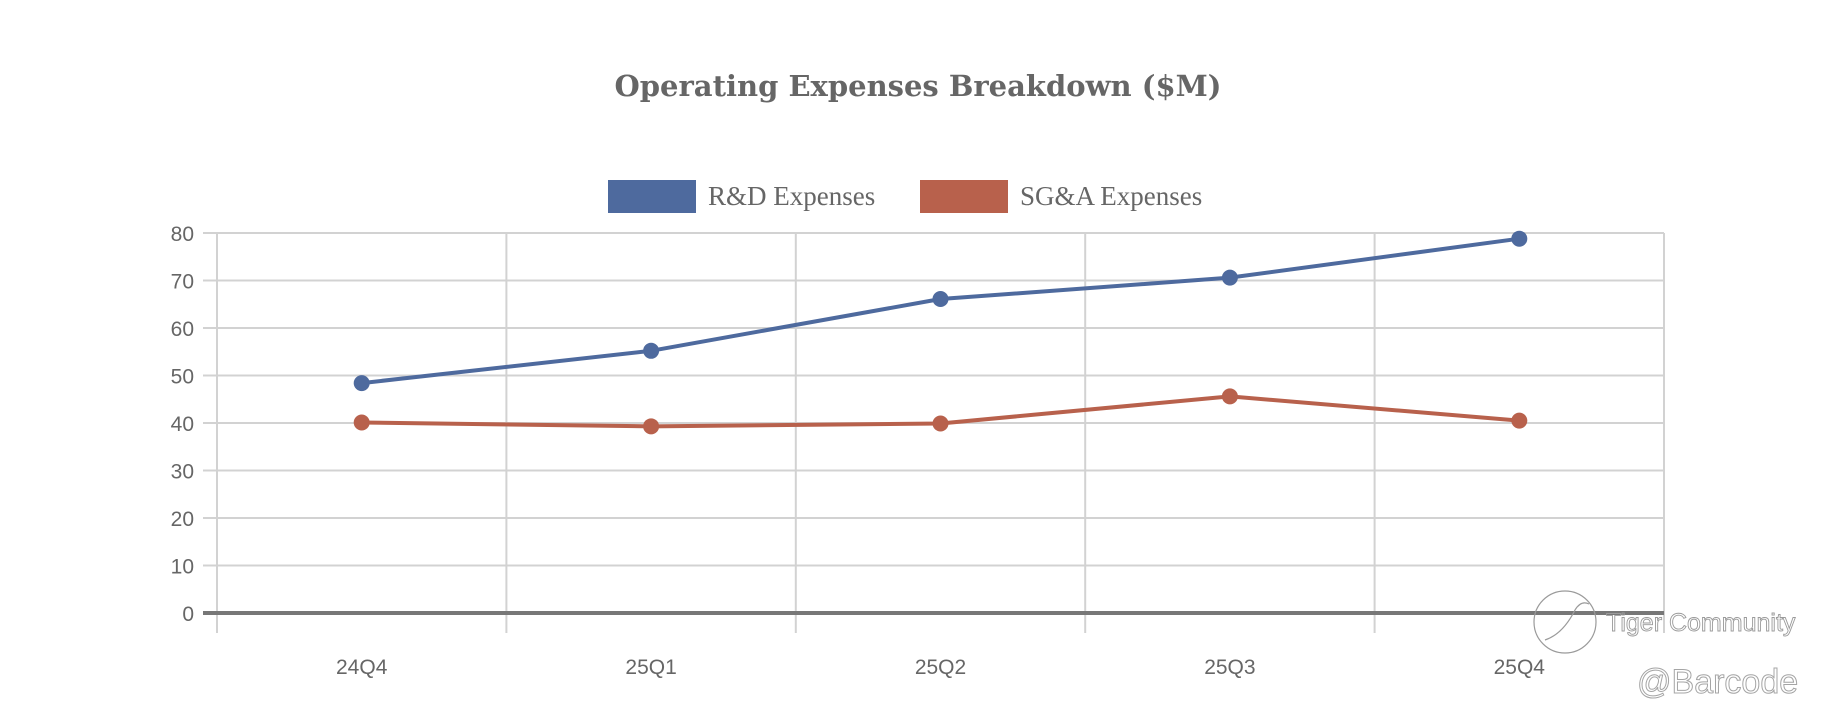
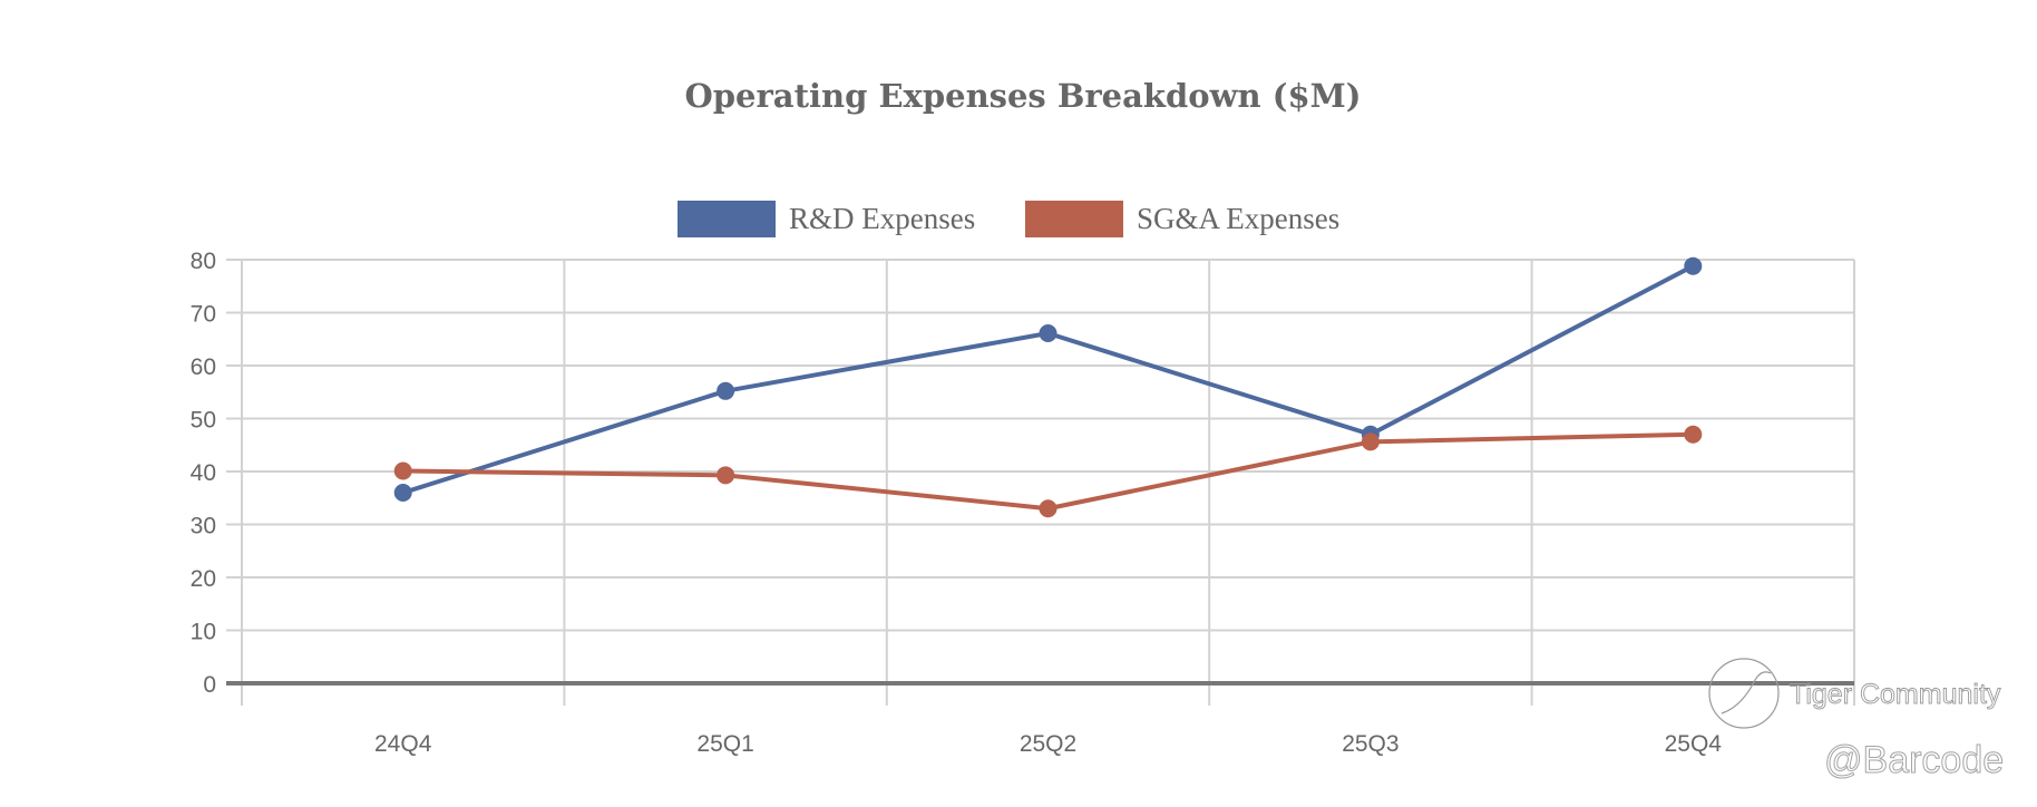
R&D Expenses/24Q4: 48 -> 36
SG&A Expenses/25Q2: 40 -> 33
R&D Expenses/25Q3: 71 -> 47
SG&A Expenses/25Q4: 40 -> 47
